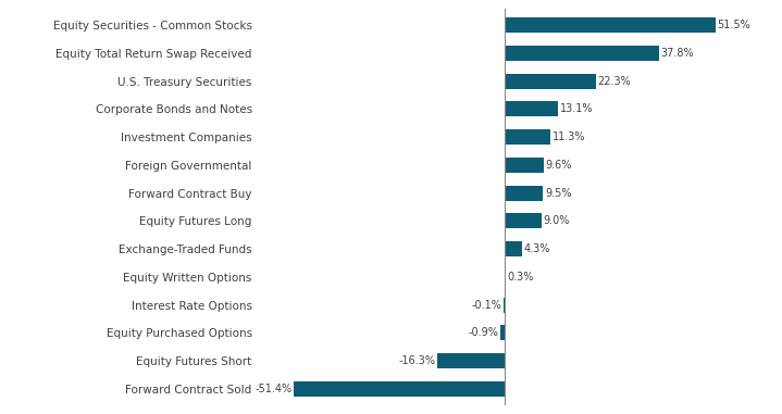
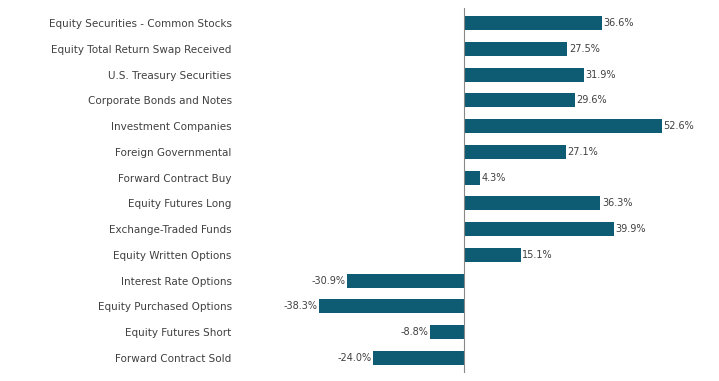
Equity Securities - Common Stocks: 51.5% -> 36.6%
Equity Total Return Swap Received: 37.8% -> 27.5%
U.S. Treasury Securities: 22.3% -> 31.9%
Corporate Bonds and Notes: 13.1% -> 29.6%
Investment Companies: 11.3% -> 52.6%
Foreign Governmental: 9.6% -> 27.1%
Forward Contract Buy: 9.5% -> 4.3%
Equity Futures Long: 9.0% -> 36.3%
Exchange-Traded Funds: 4.3% -> 39.9%
Equity Written Options: 0.3% -> 15.1%
Interest Rate Options: -0.1% -> -30.9%
Equity Purchased Options: -0.9% -> -38.3%
Equity Futures Short: -16.3% -> -8.8%
Forward Contract Sold: -51.4% -> -24.0%
